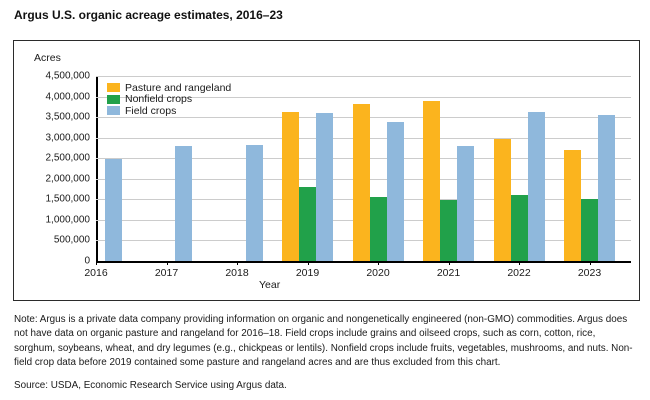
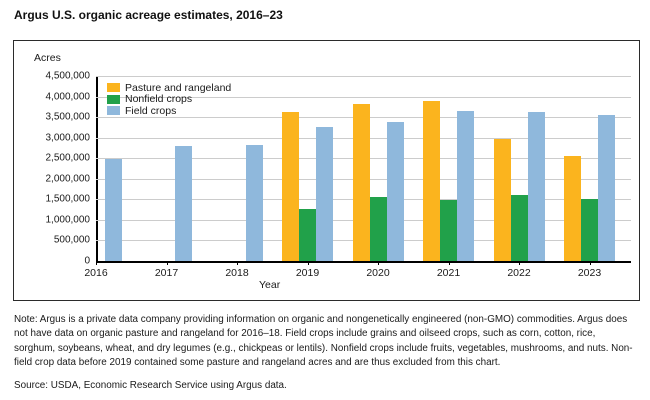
Nonfield crops/2019: 1800000 -> 1300000
Field crops/2019: 3600000 -> 3200000
Field crops/2021: 2800000 -> 3600000
Pasture and rangeland/2023: 2700000 -> 2600000
